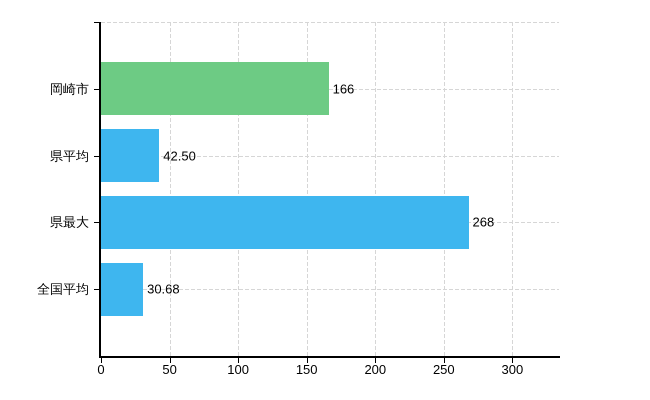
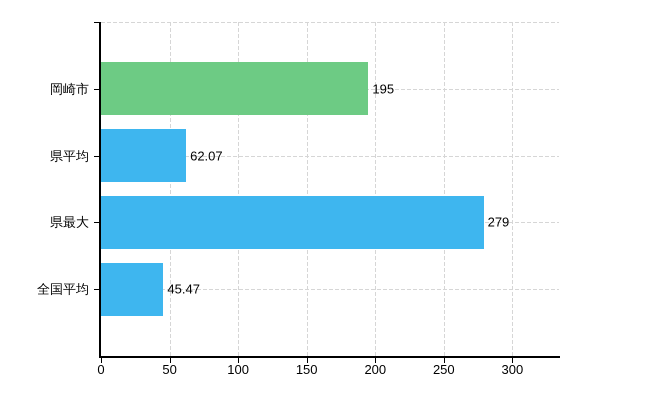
岡崎市: 166 -> 195
県平均: 42.50 -> 62.07
県最大: 268 -> 279
全国平均: 30.68 -> 45.47
